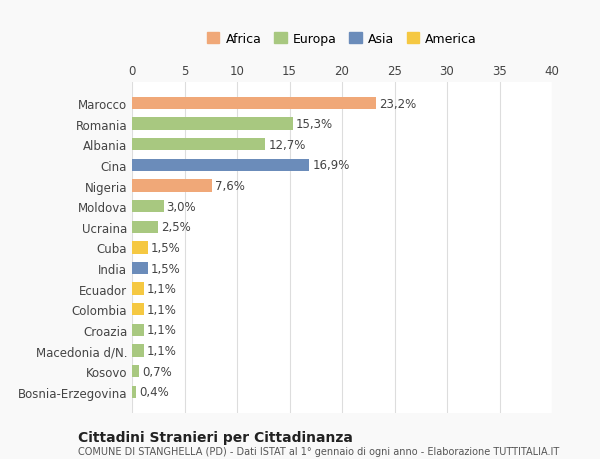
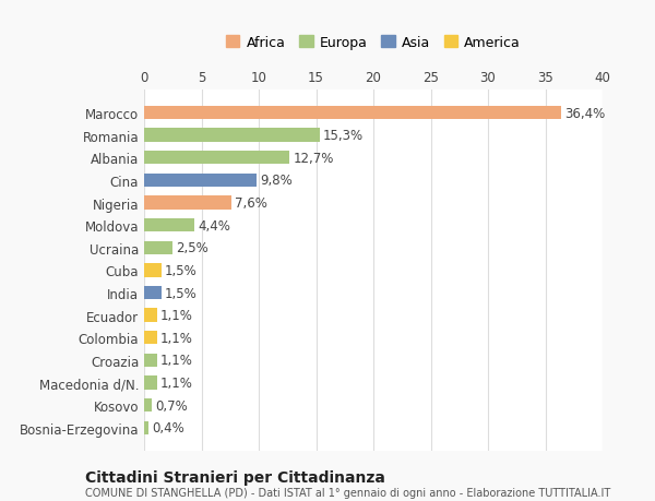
Marocco: 23,2% -> 36,4%
Cina: 16,9% -> 9,8%
Moldova: 3,0% -> 4,4%
